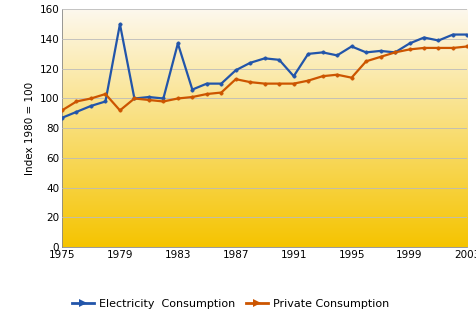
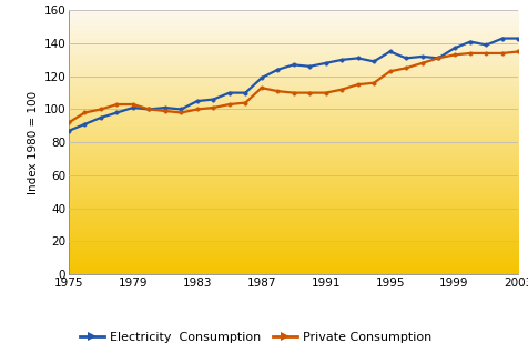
Electricity Consumption/1979: 150 -> 101
Private Consumption/1979: 92 -> 103
Electricity Consumption/1983: 137 -> 105
Electricity Consumption/1991: 115 -> 128
Private Consumption/1995: 114 -> 123
